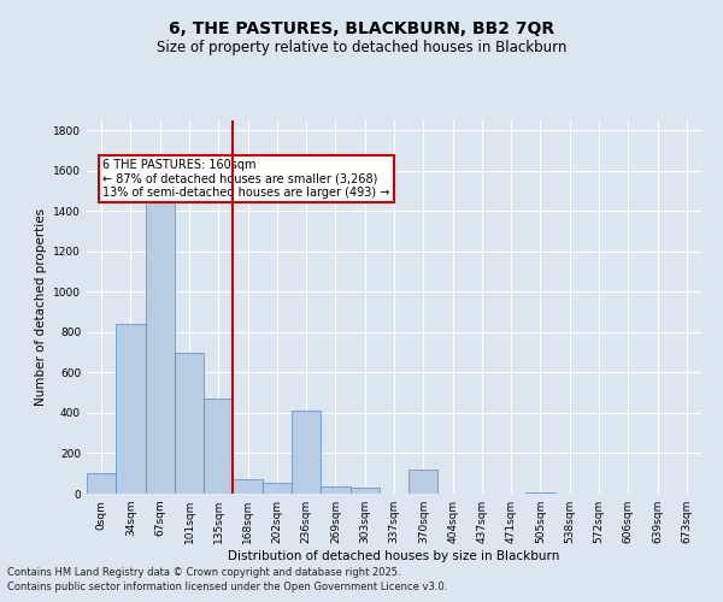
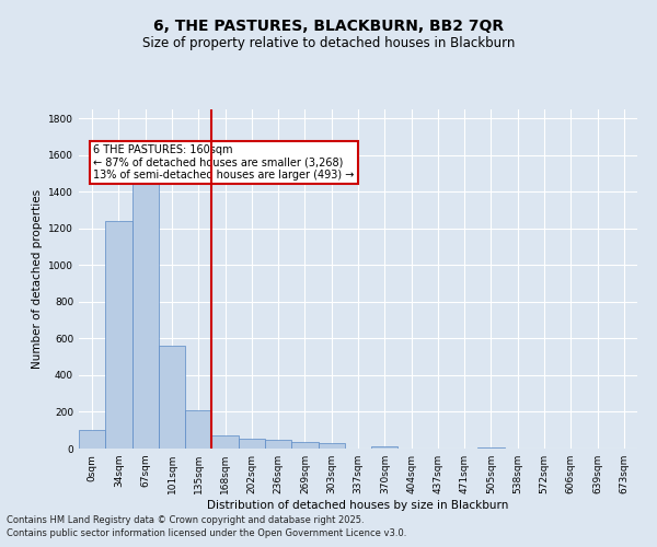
34sqm: 840 -> 1240
101sqm: 700 -> 560
135sqm: 470 -> 210
236sqm: 410 -> 40
370sqm: 120 -> 10
